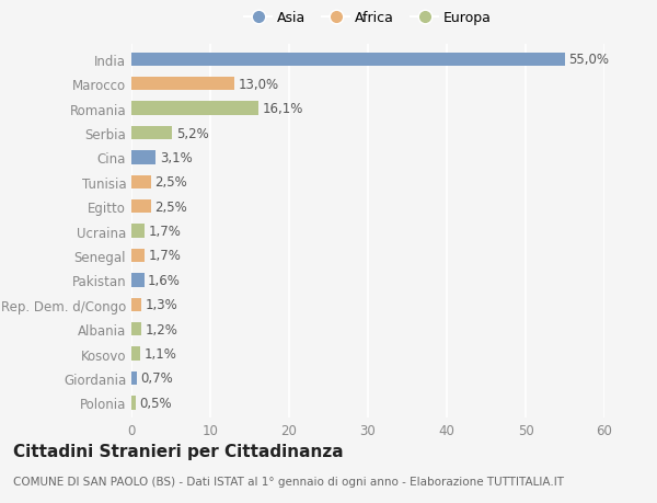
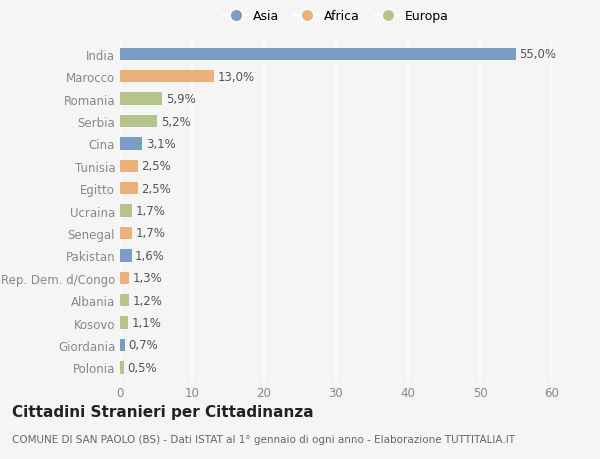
Romania: 16,1% -> 5,9%
